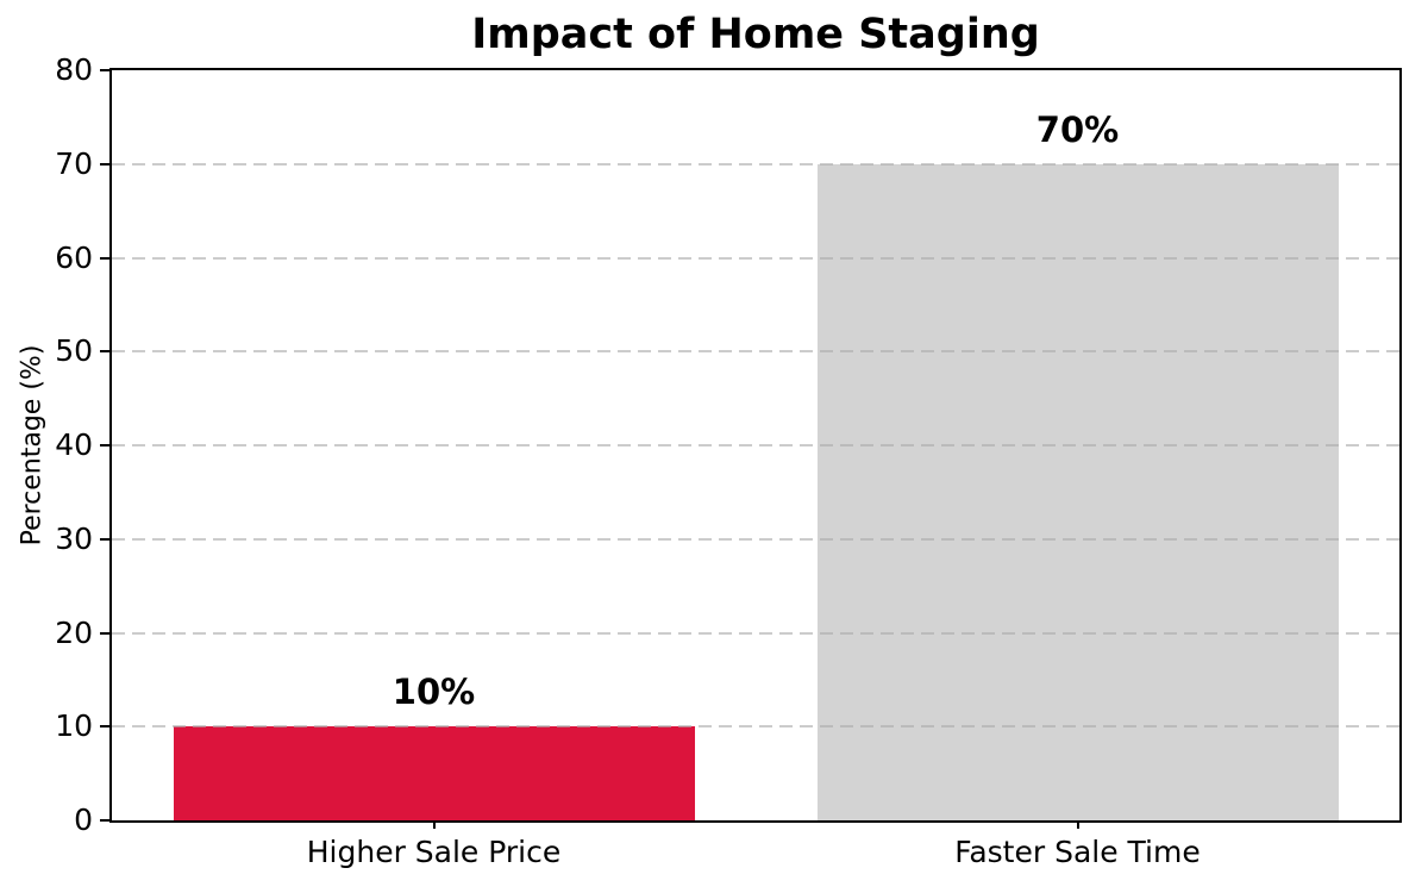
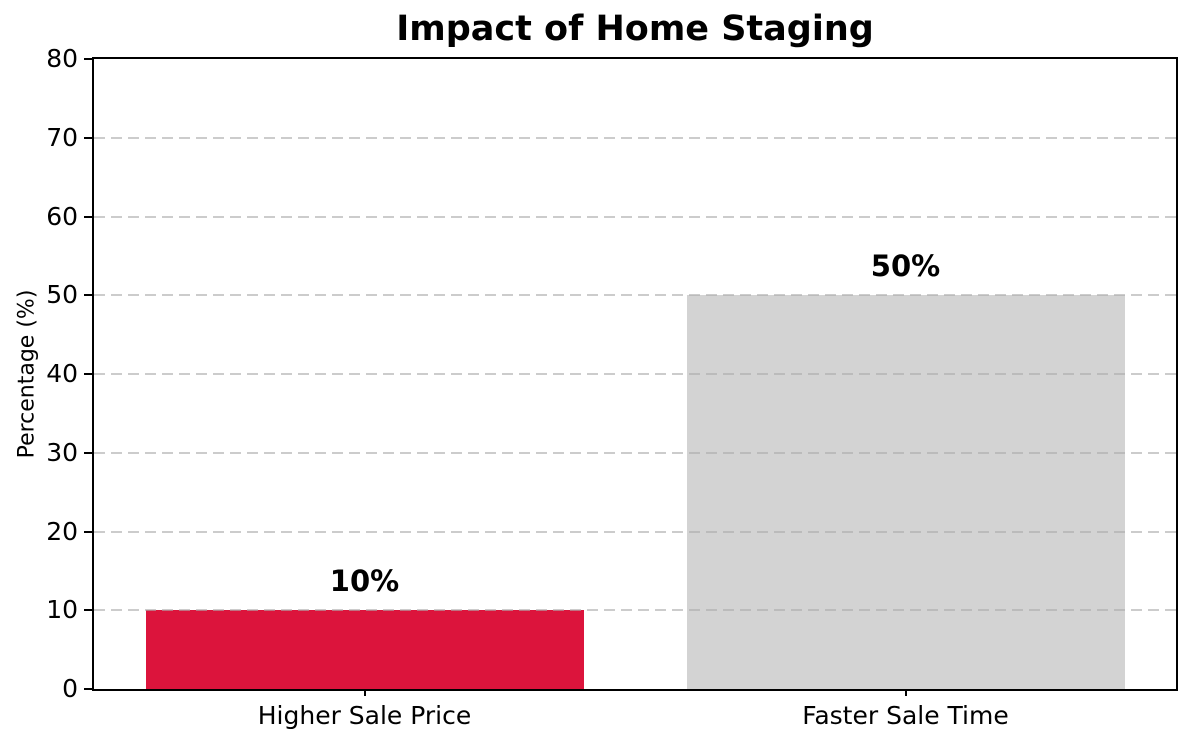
Faster Sale Time: 70% -> 50%
